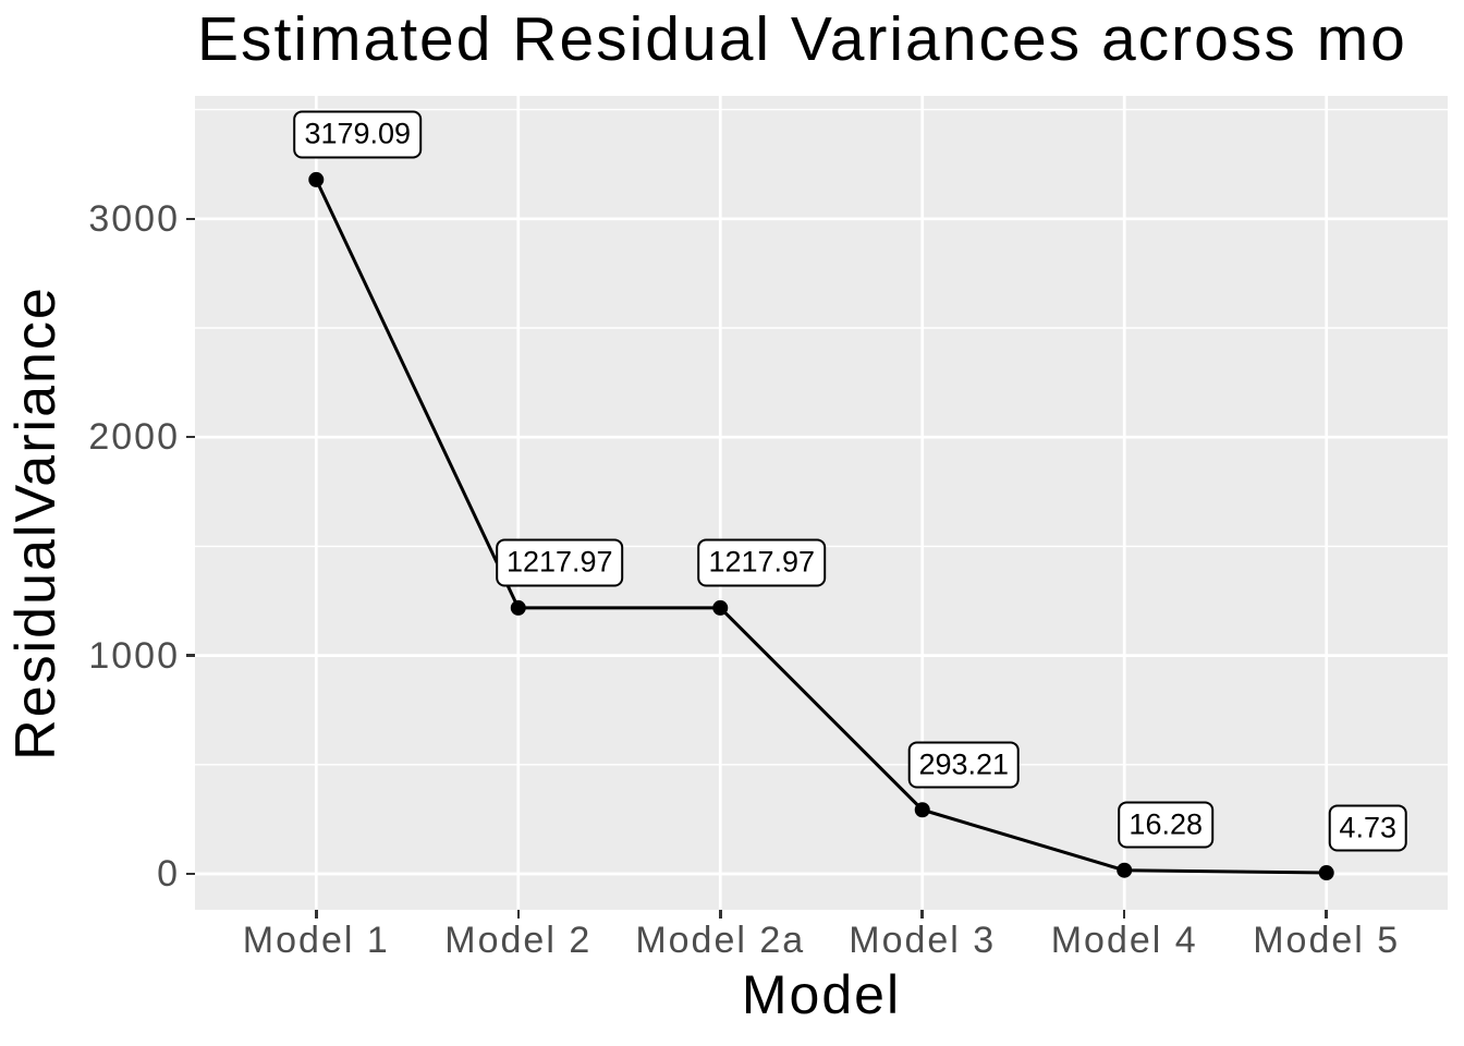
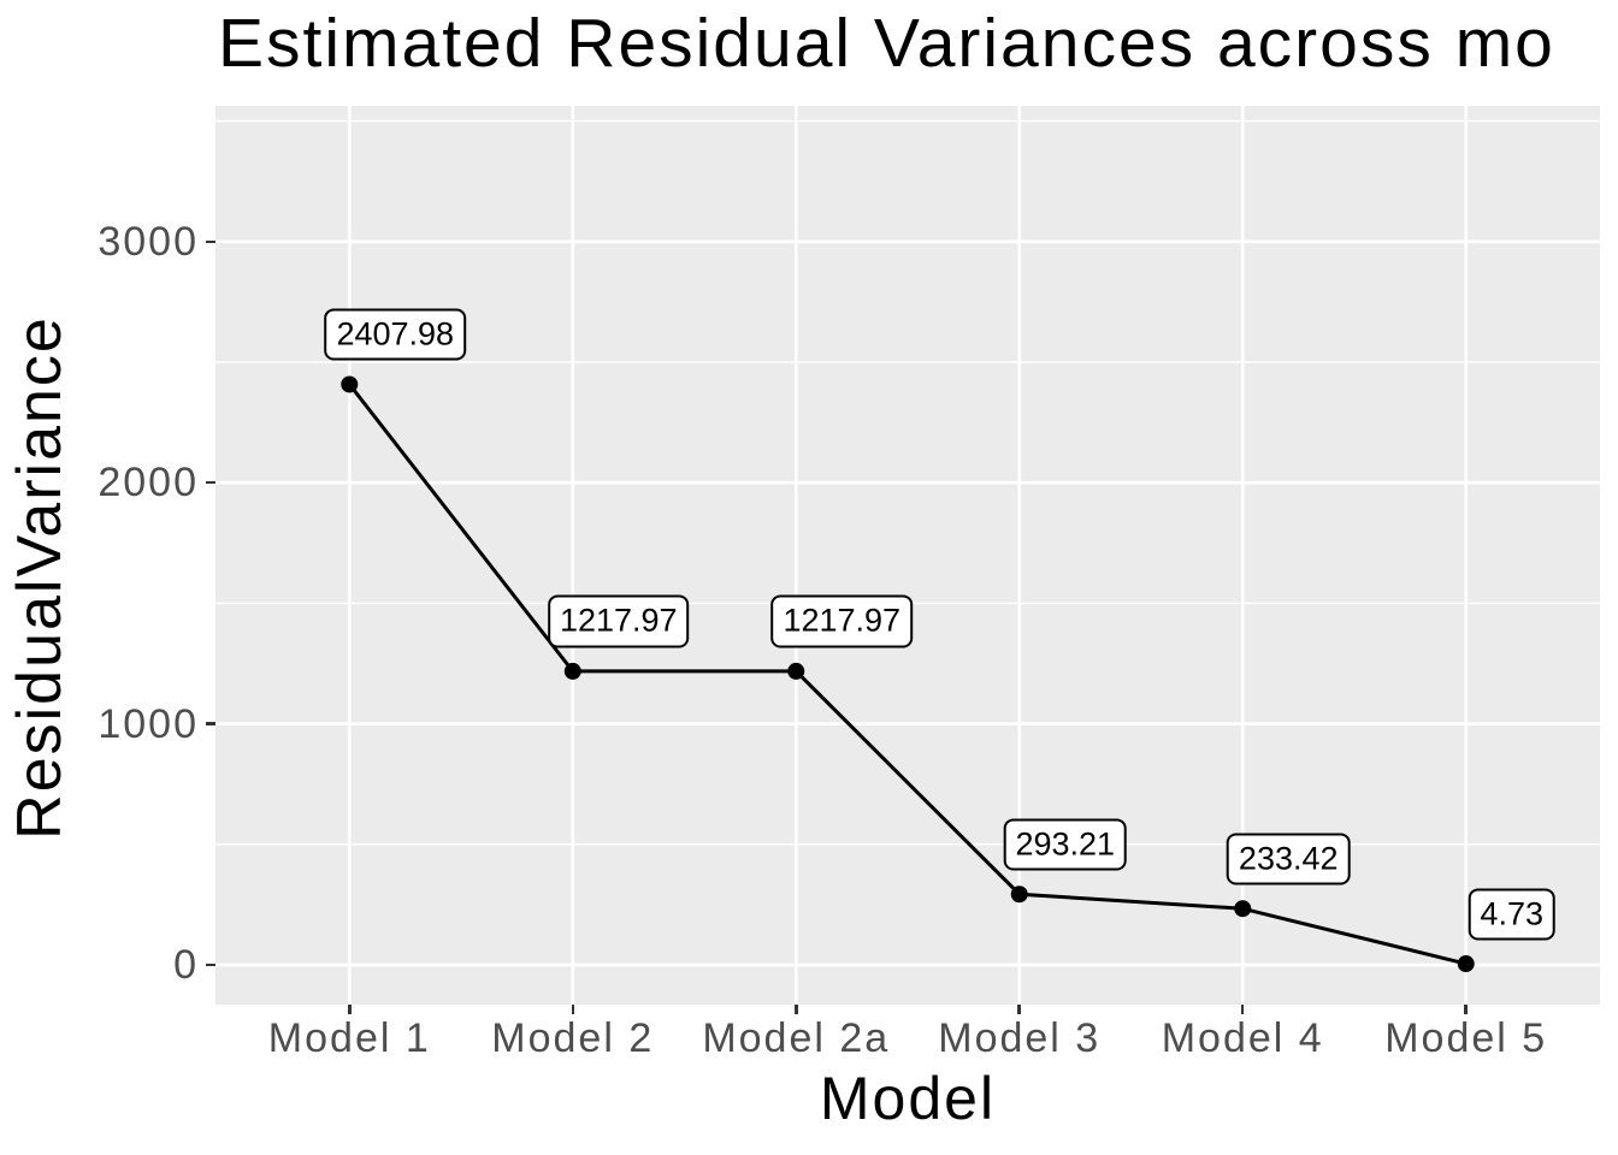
Model 1: 3179.09 -> 2407.98
Model 4: 16.28 -> 233.42
